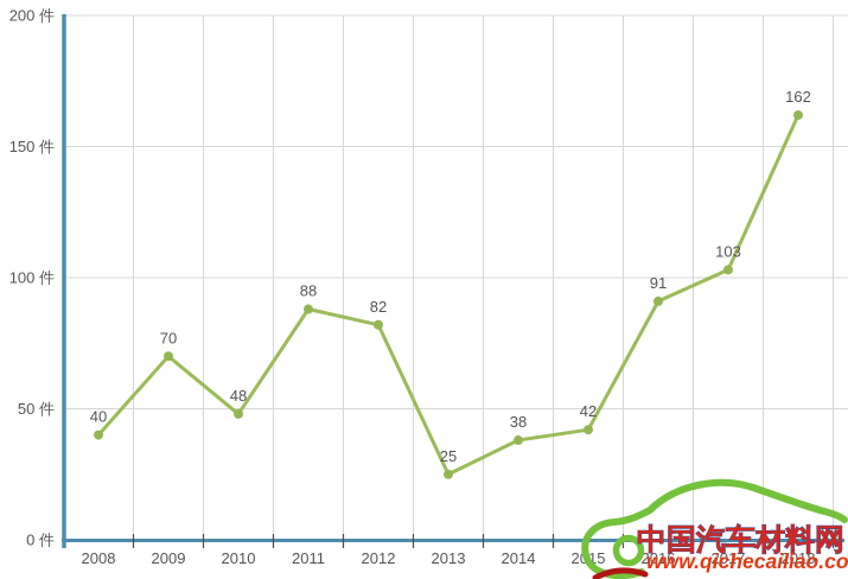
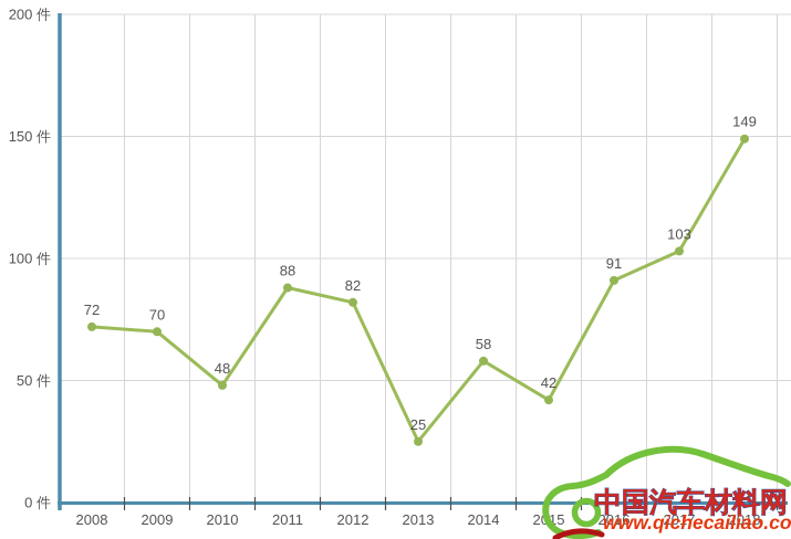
2008: 40 -> 72
2014: 38 -> 58
2018: 162 -> 149
